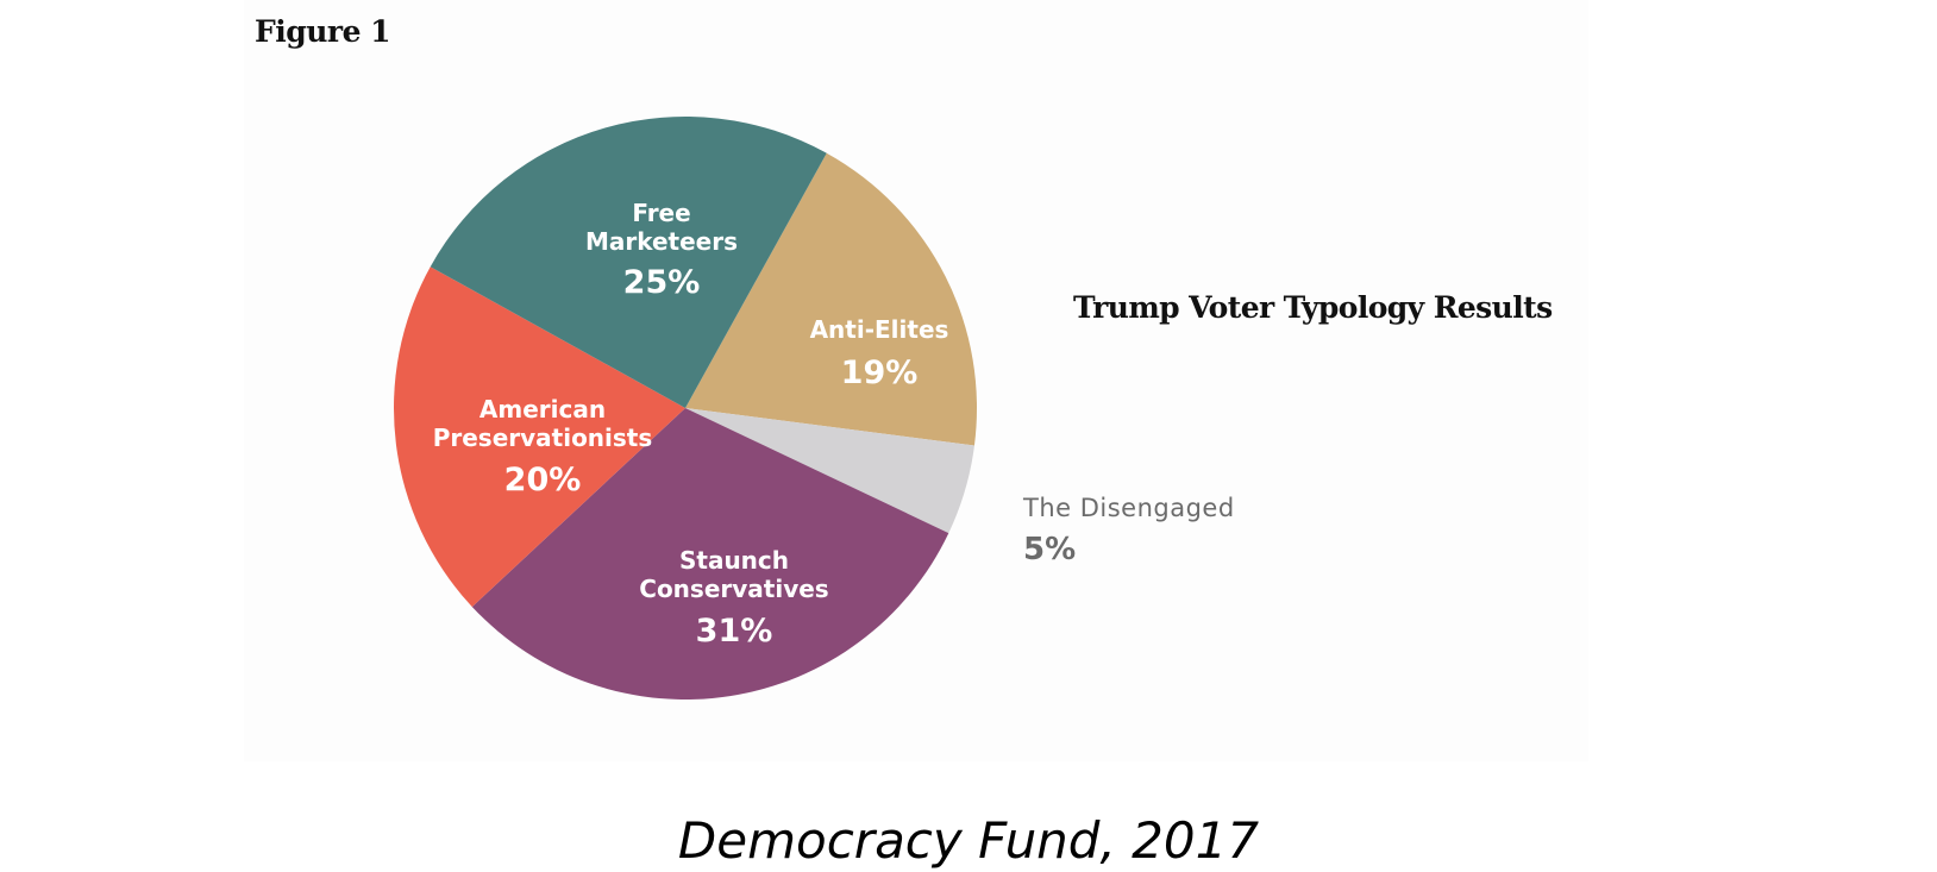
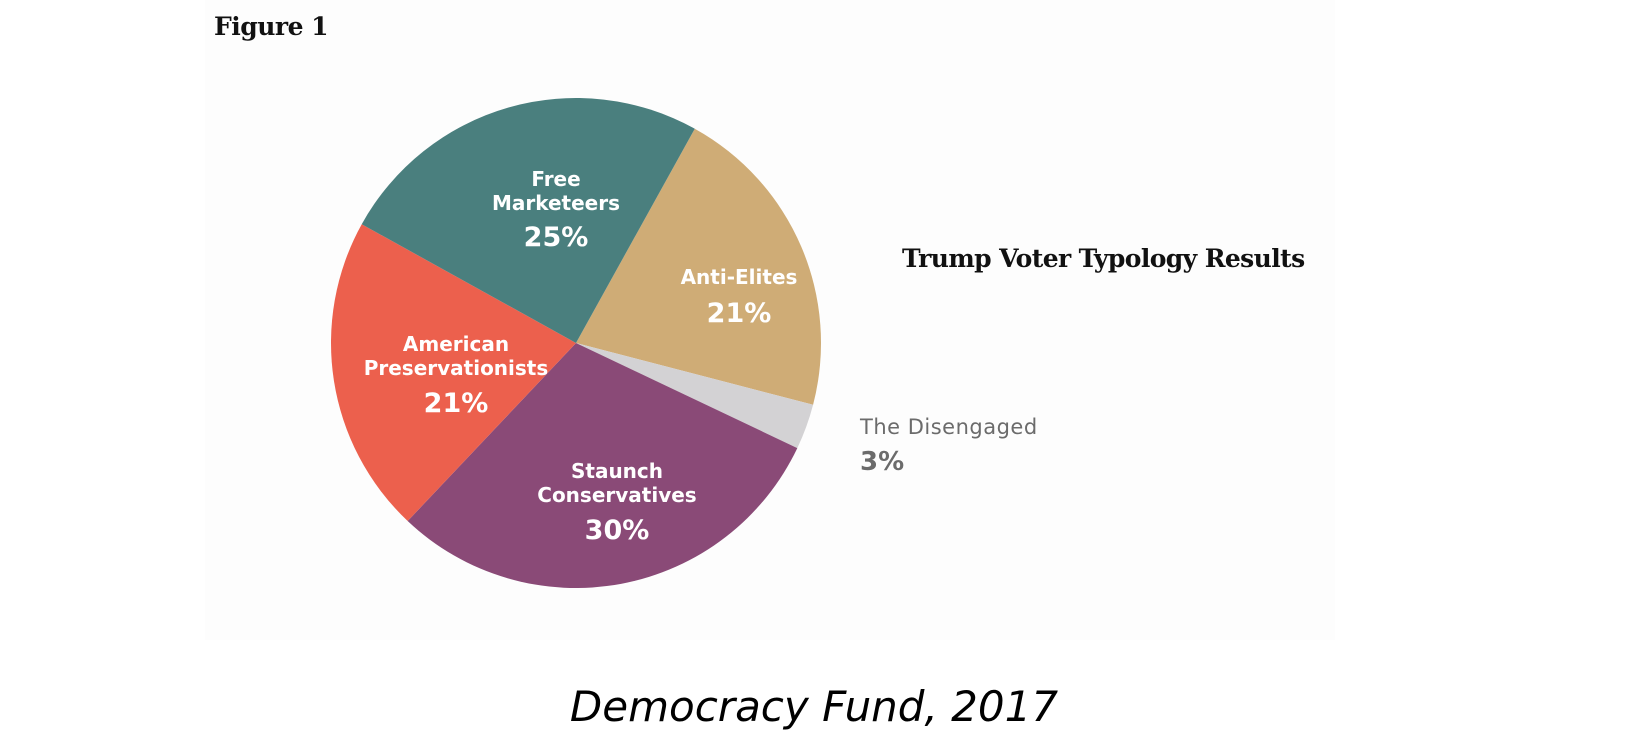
Anti-Elites: 19% -> 21%
The Disengaged: 5% -> 3%
Staunch Conservatives: 31% -> 30%
American Preservationists: 20% -> 21%
